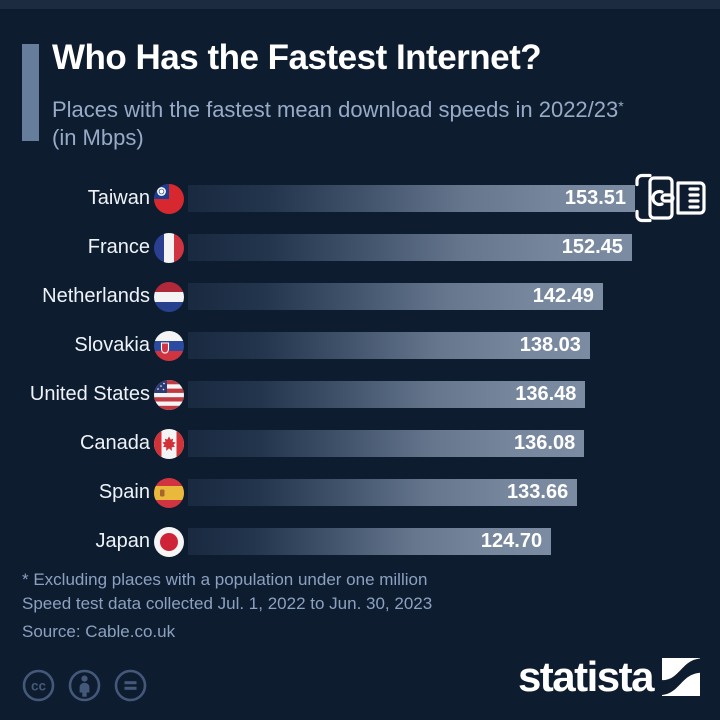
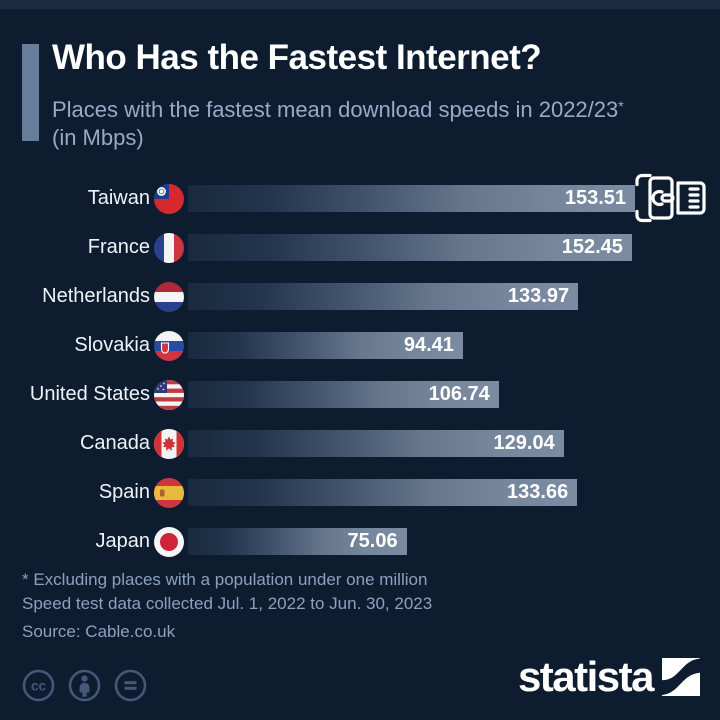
Netherlands: 142.49 -> 133.97
Slovakia: 138.03 -> 94.41
United States: 136.48 -> 106.74
Canada: 136.08 -> 129.04
Japan: 124.70 -> 75.06
